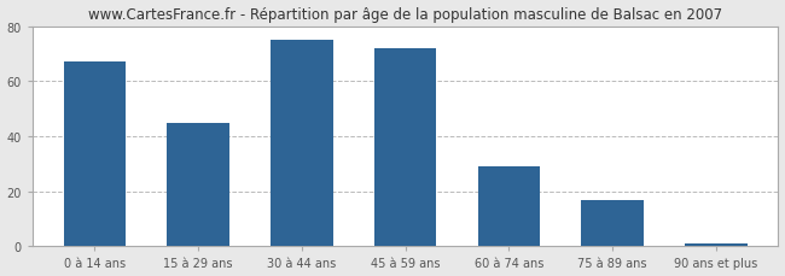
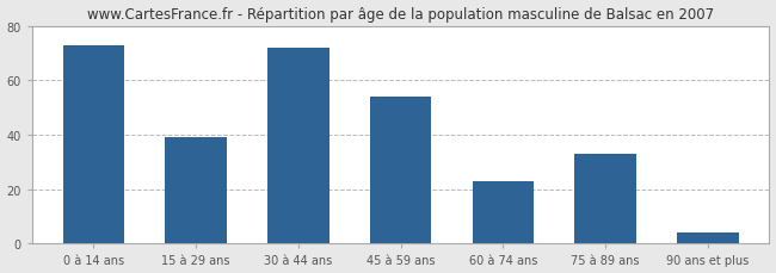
0 à 14 ans: 67 -> 73
15 à 29 ans: 45 -> 39
30 à 44 ans: 75 -> 72
45 à 59 ans: 72 -> 54
60 à 74 ans: 29 -> 23
75 à 89 ans: 17 -> 33
90 ans et plus: 1 -> 4
